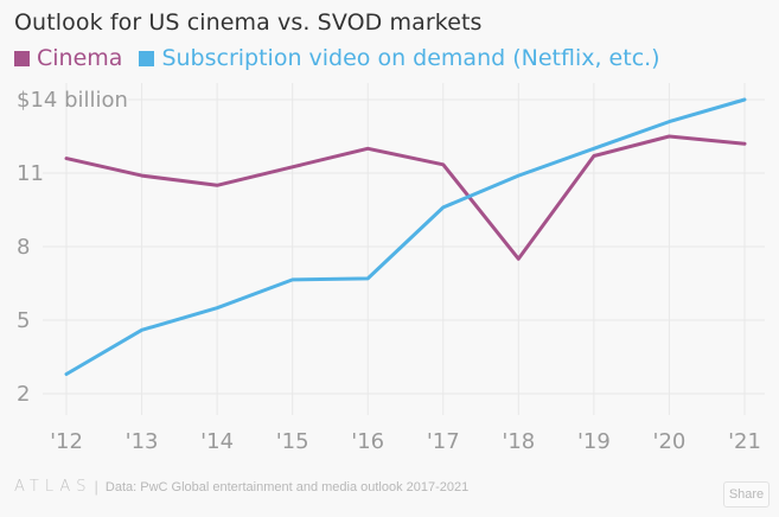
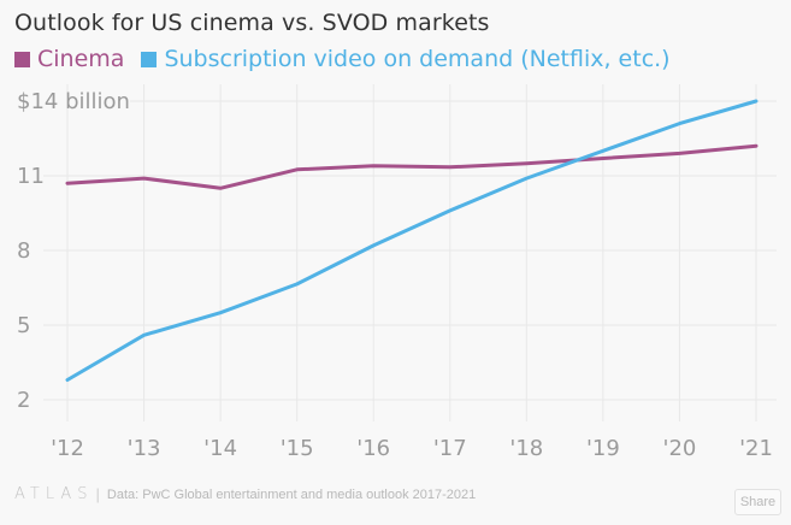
Cinema/'12: 11.6 -> 10.7
Cinema/'16: 12.0 -> 11.4
Subscription video on demand (Netflix, etc.)/'16: 6.7 -> 8.2
Cinema/'18: 7.5 -> 11.5
Cinema/'20: 12.5 -> 11.9
